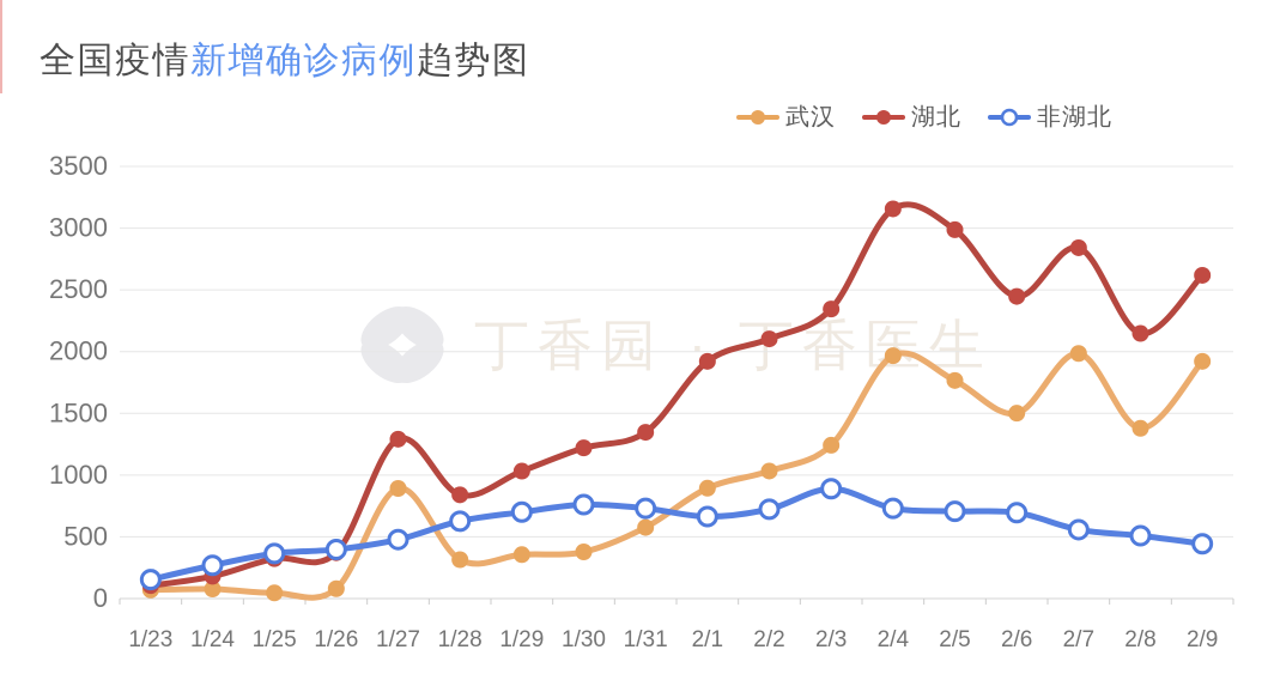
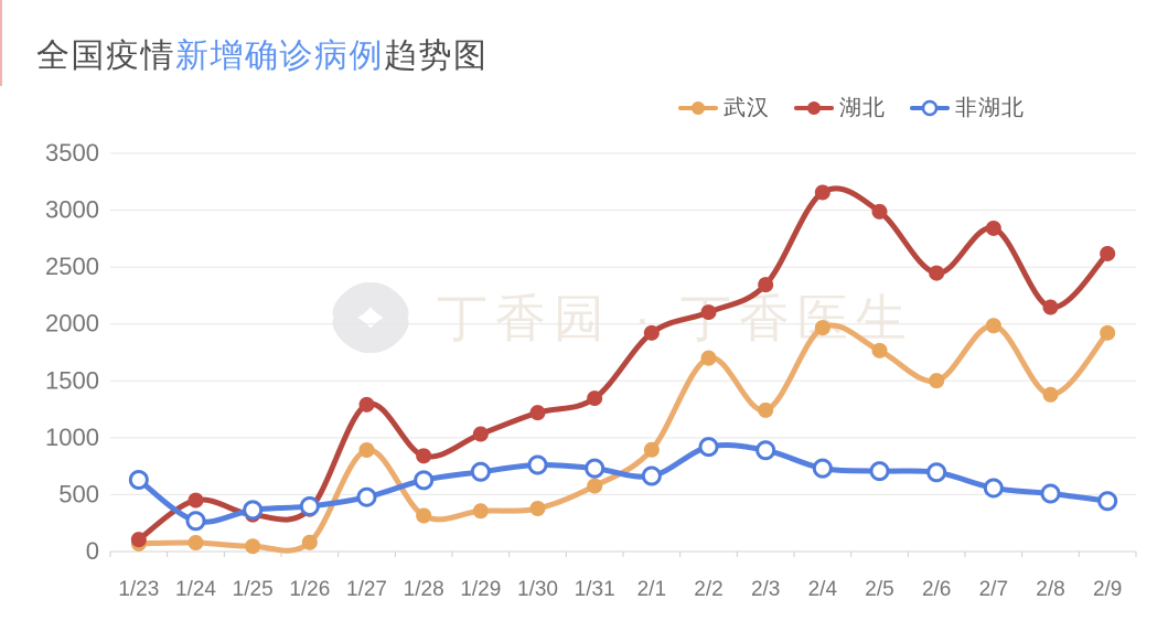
非湖北/1/23: 150 -> 630
湖北/1/24: 180 -> 450
武汉/2/2: 1030 -> 1700
非湖北/2/2: 720 -> 920
